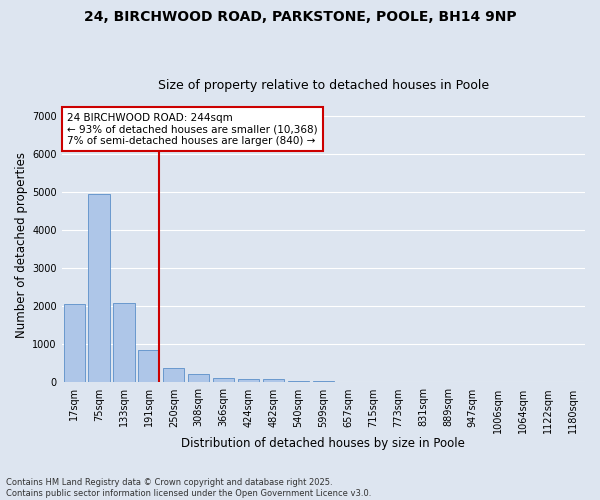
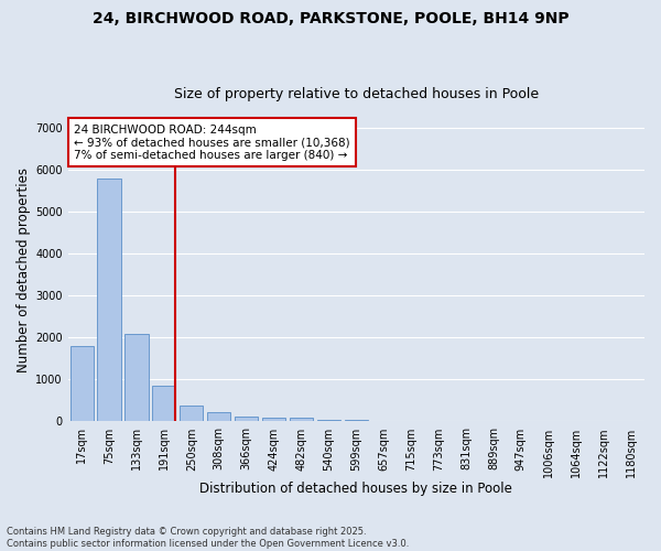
17sqm: 2050 -> 1800
75sqm: 4950 -> 5800
